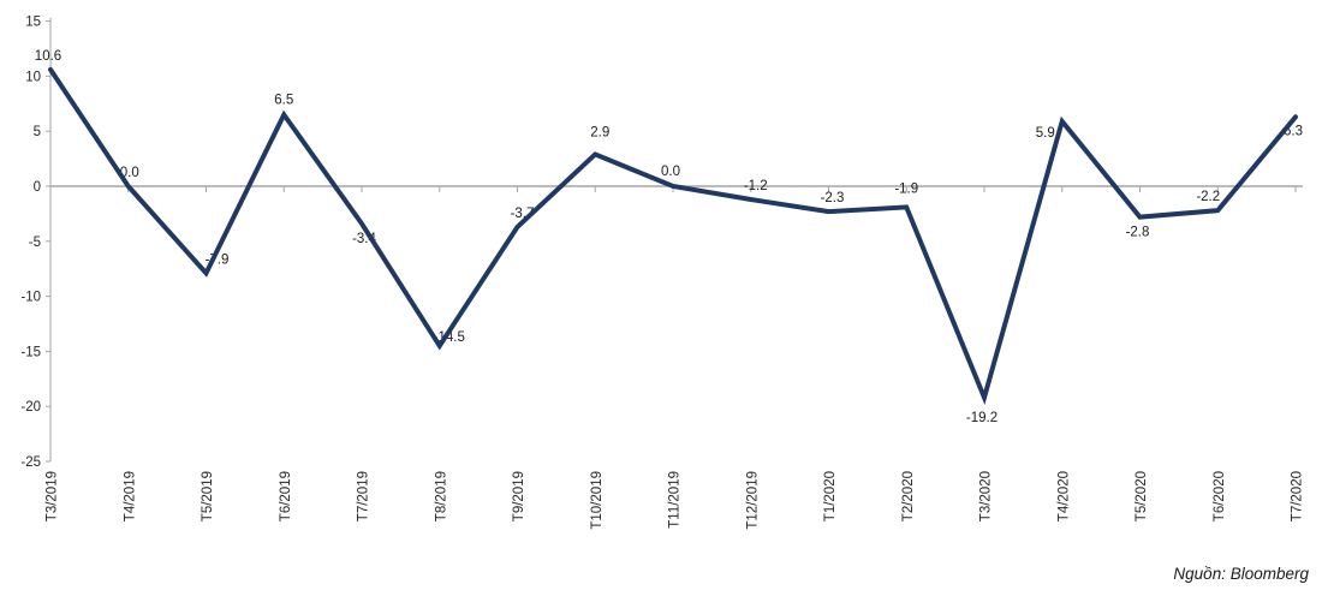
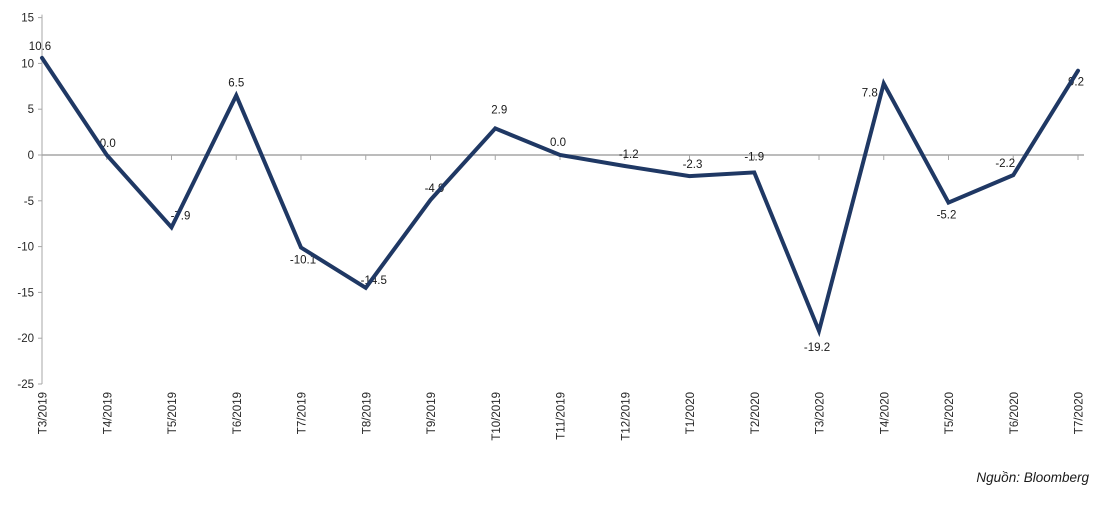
T7/2019: -3.4 -> -10.1
T9/2019: -3.7 -> -4.9
T4/2020: 5.9 -> 7.8
T5/2020: -2.8 -> -5.2
T7/2020: 6.3 -> 9.2
